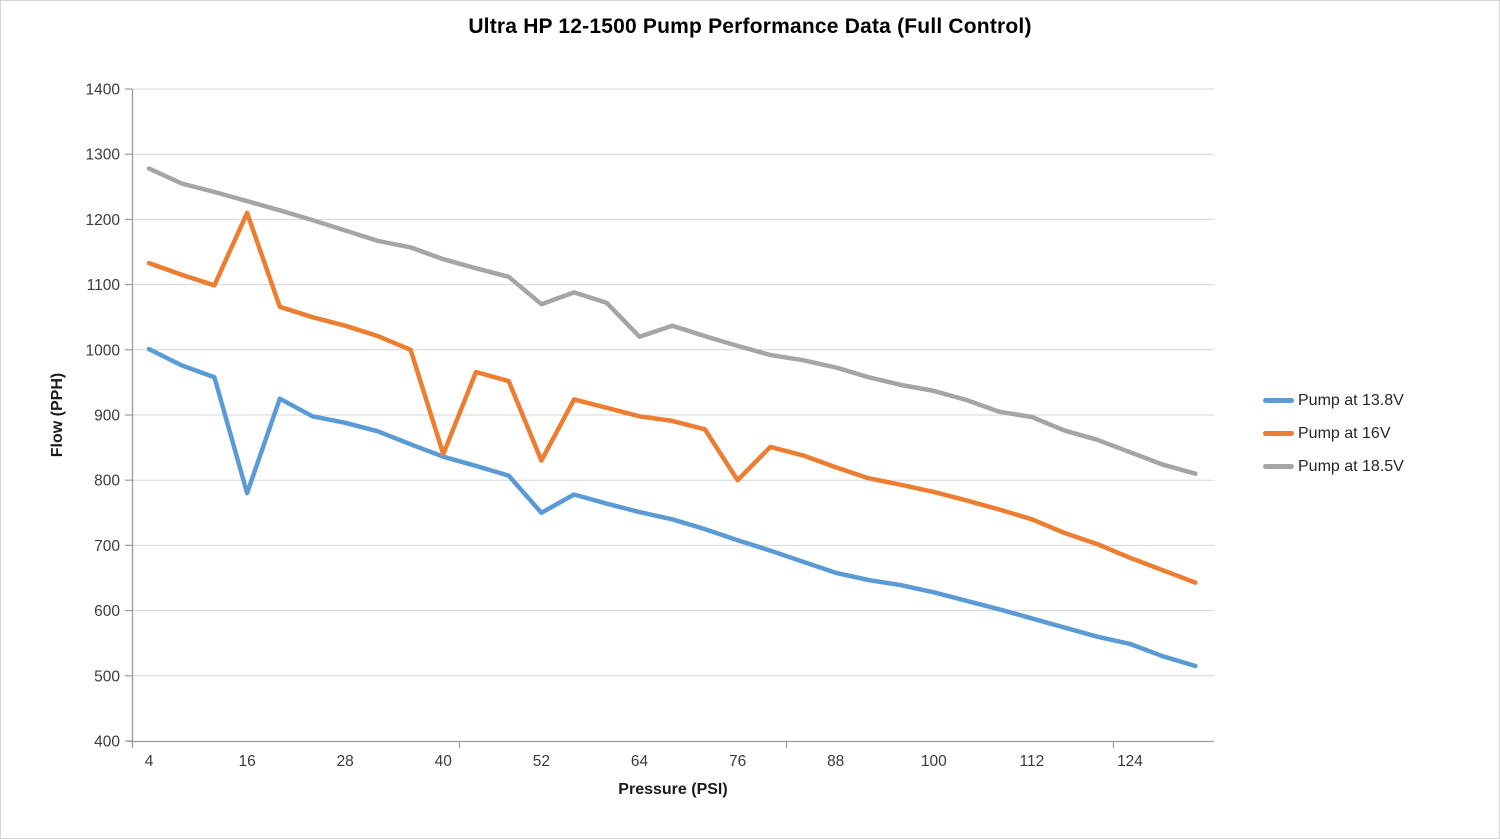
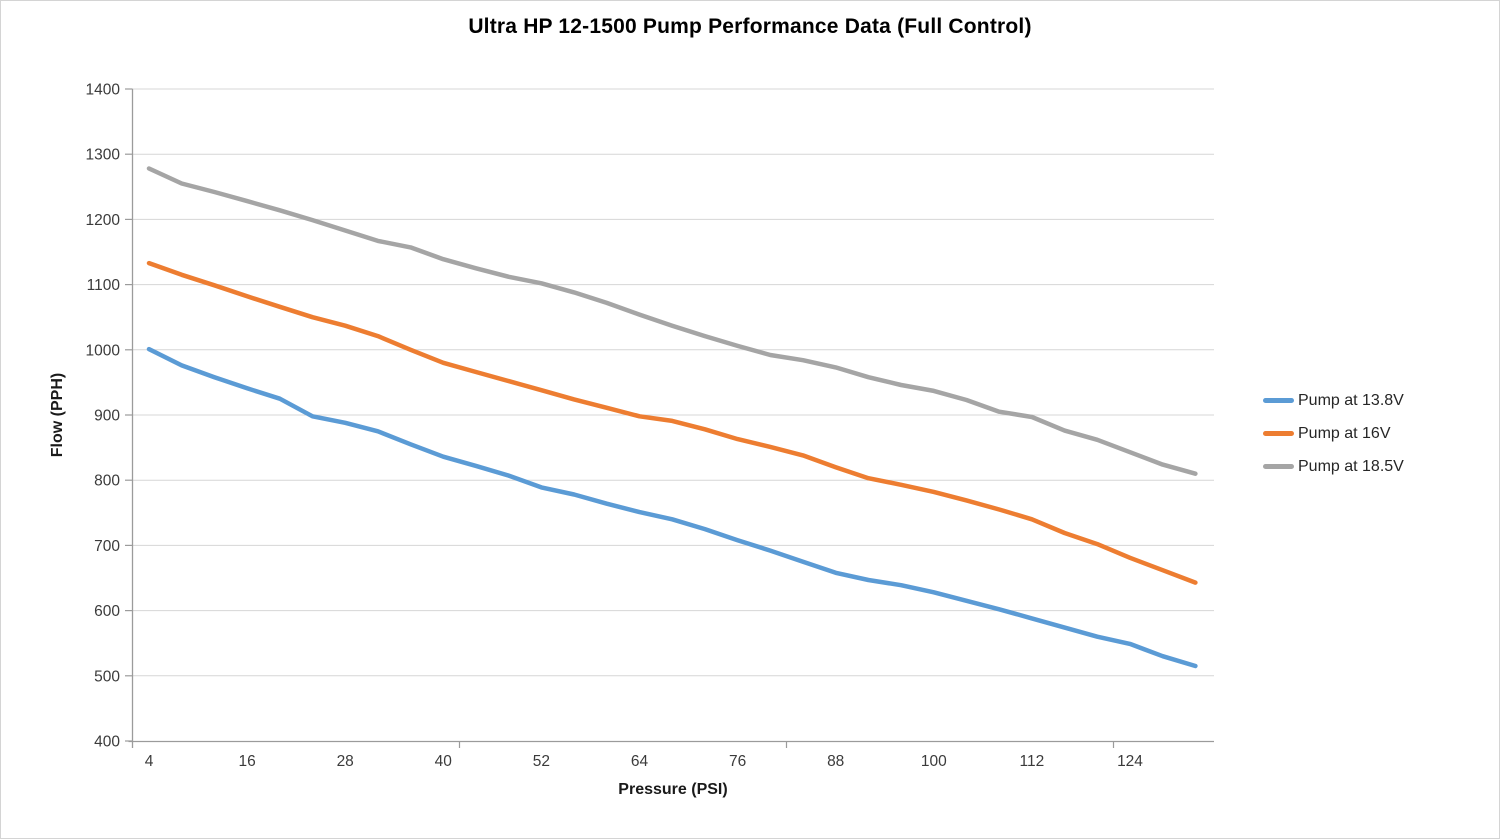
Pump at 13.8V/16: 780 -> 940
Pump at 16V/16: 1210 -> 1080
Pump at 16V/40: 840 -> 980
Pump at 13.8V/52: 750 -> 790
Pump at 16V/52: 830 -> 940
Pump at 18.5V/52: 1070 -> 1100
Pump at 18.5V/64: 1020 -> 1050
Pump at 16V/76: 800 -> 860
